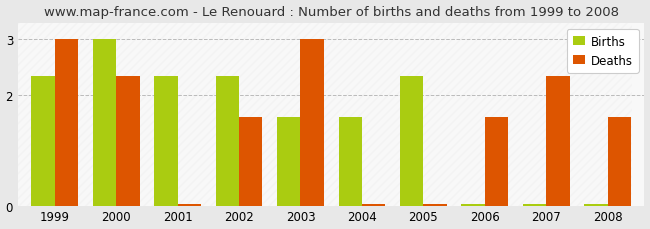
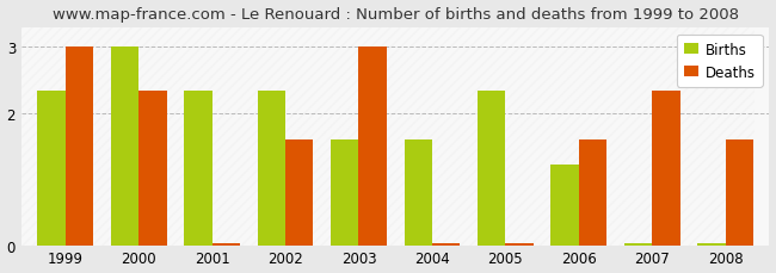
Births/2006: 0.03 -> 1.22
